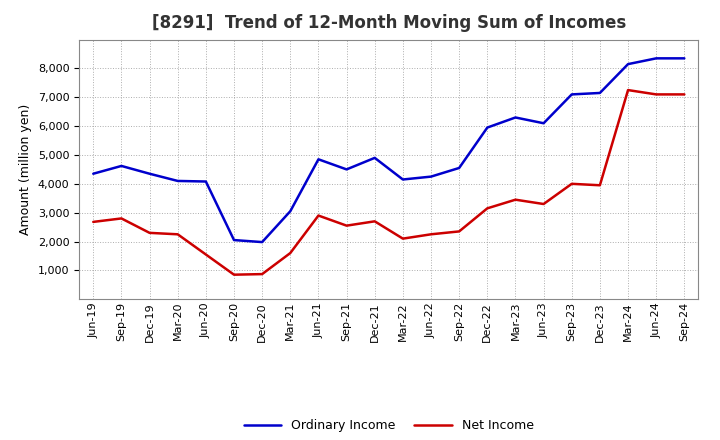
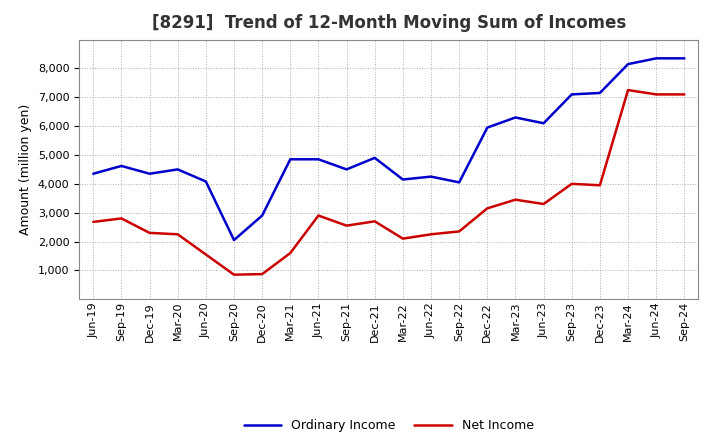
Ordinary Income/Mar-20: 4,100 -> 4,500
Ordinary Income/Dec-20: 1,980 -> 2,900
Ordinary Income/Mar-21: 3,050 -> 4,850
Ordinary Income/Sep-22: 4,550 -> 4,050
